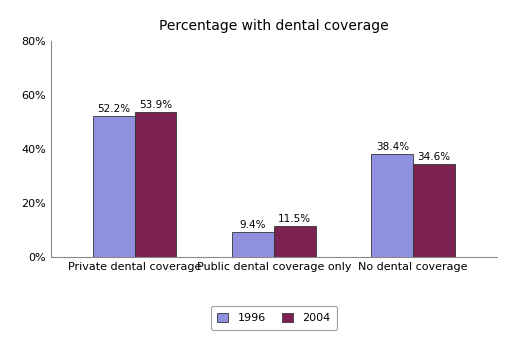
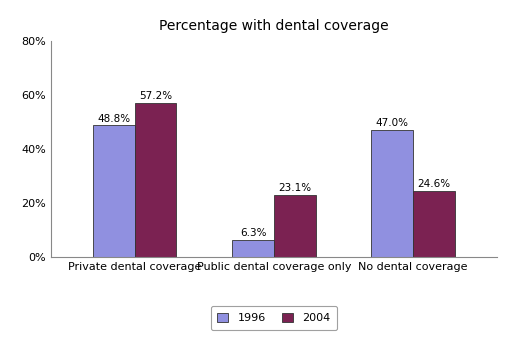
1996/Private dental coverage: 52.2% -> 48.8%
2004/Private dental coverage: 53.9% -> 57.2%
1996/Public dental coverage only: 9.4% -> 6.3%
2004/Public dental coverage only: 11.5% -> 23.1%
1996/No dental coverage: 38.4% -> 47.0%
2004/No dental coverage: 34.6% -> 24.6%
